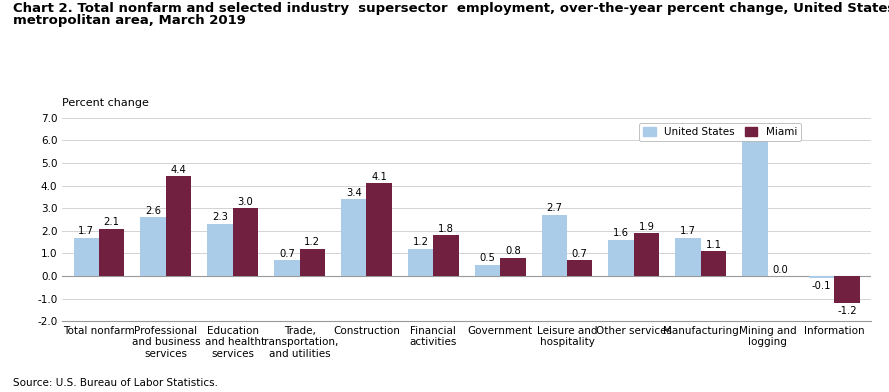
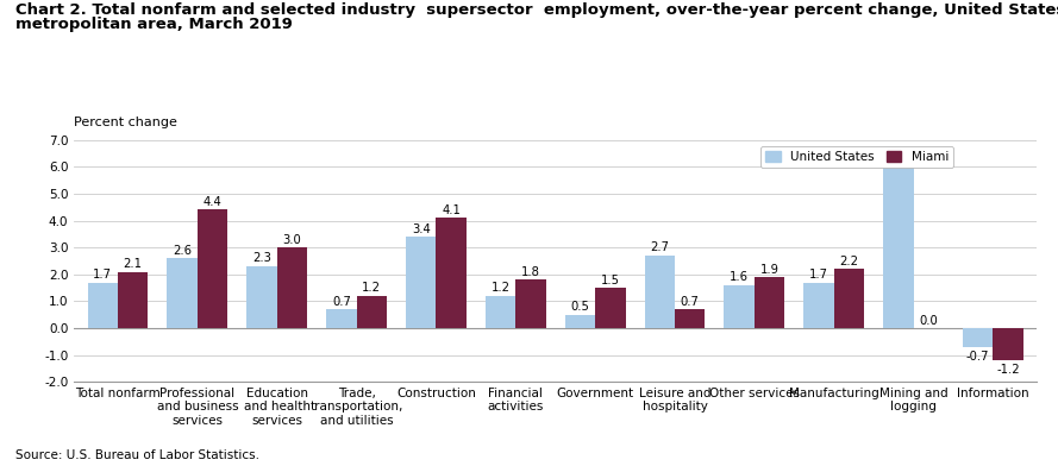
Miami/Government: 0.8 -> 1.5
Miami/Manufacturing: 1.1 -> 2.2
United States/Information: -0.1 -> -0.7
